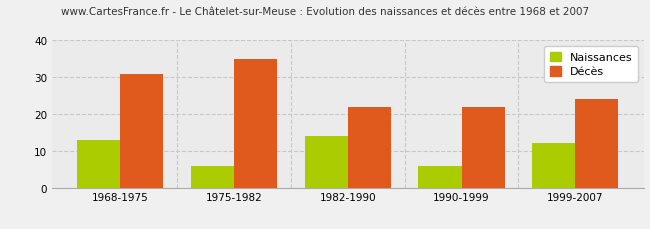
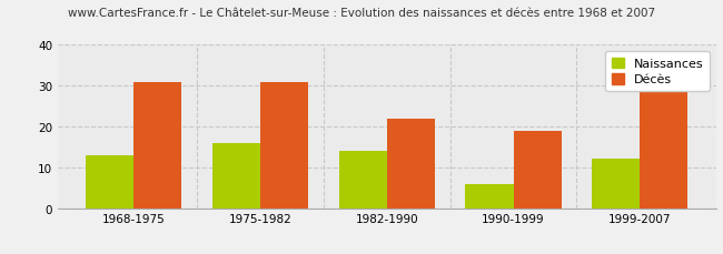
Naissances/1975-1982: 6 -> 16
Décès/1975-1982: 35 -> 31
Décès/1990-1999: 22 -> 19
Décès/1999-2007: 24 -> 29
